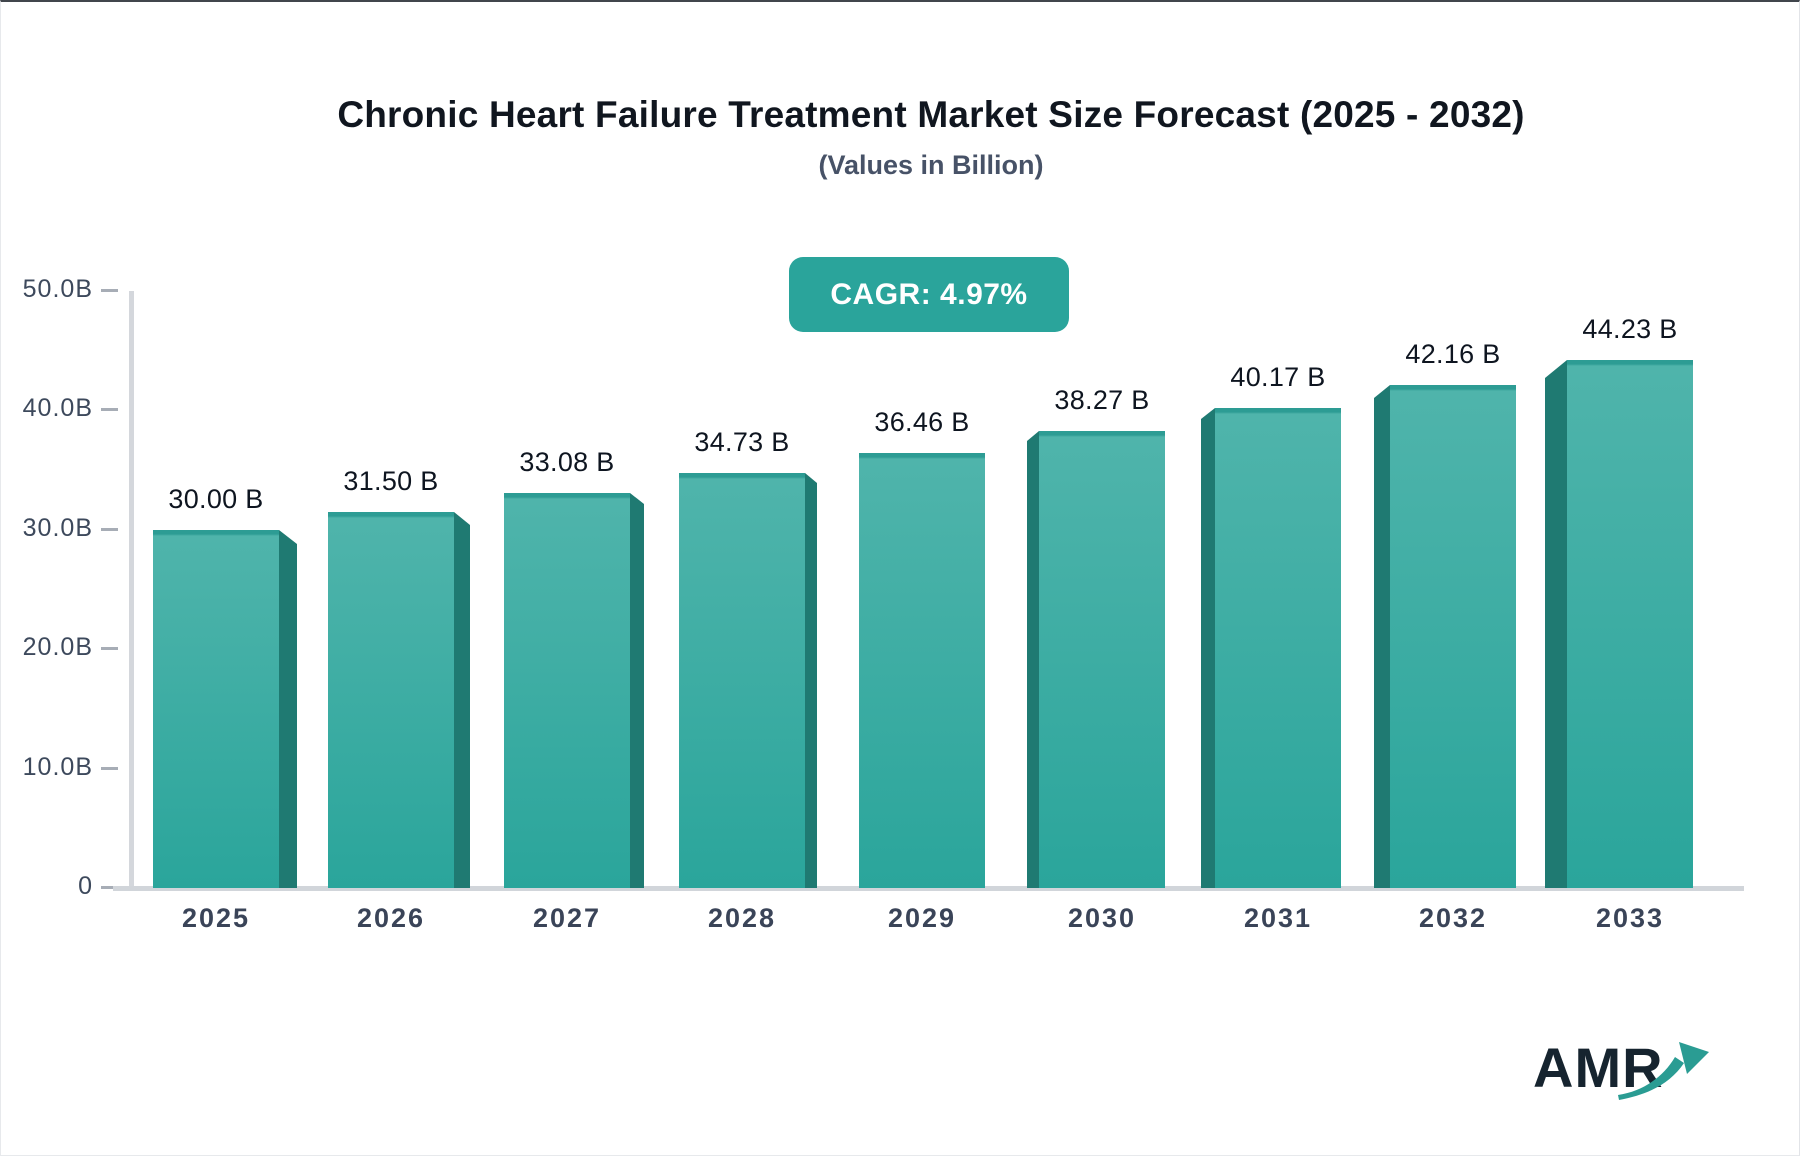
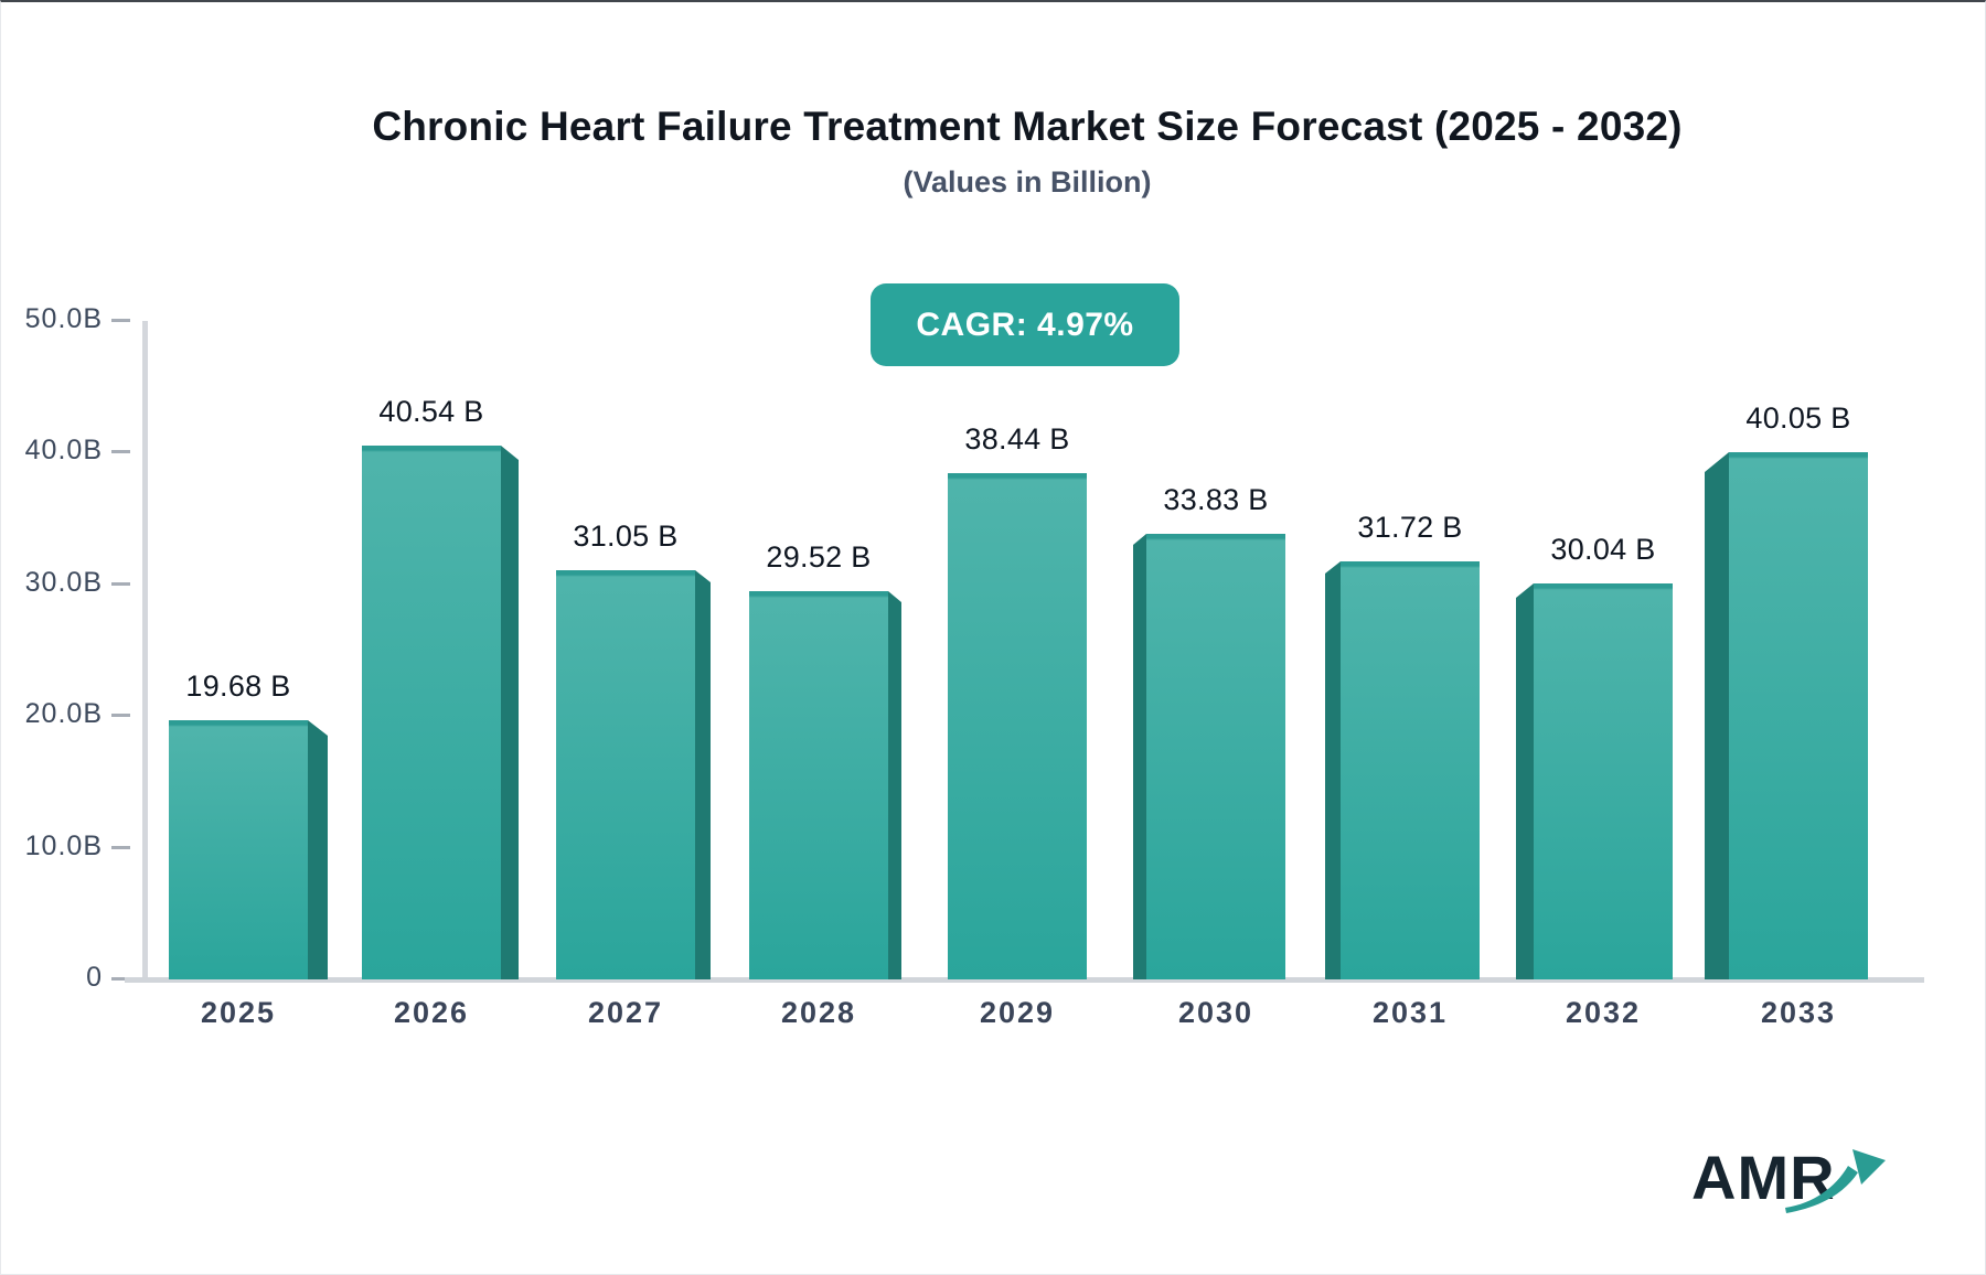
2025: 30.00 -> 19.68
2026: 31.50 -> 40.54
2027: 33.08 -> 31.05
2028: 34.73 -> 29.52
2029: 36.46 -> 38.44
2030: 38.27 -> 33.83
2031: 40.17 -> 31.72
2032: 42.16 -> 30.04
2033: 44.23 -> 40.05
